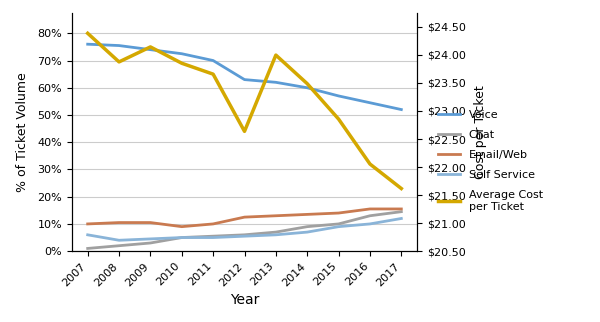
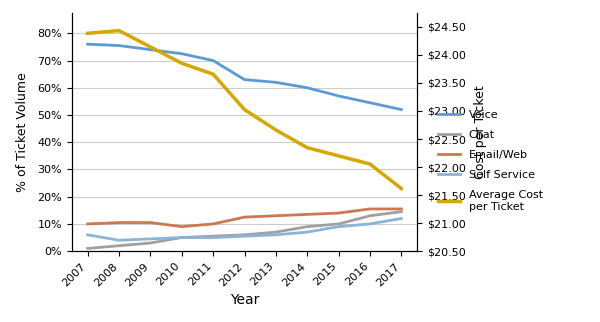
Average Cost per Ticket/2008: 69.5% -> 81.0%
Average Cost per Ticket/2012: 44.0% -> 52.0%
Average Cost per Ticket/2013: 72.0% -> 44.5%
Average Cost per Ticket/2014: 61.5% -> 38.0%
Average Cost per Ticket/2015: 48.5% -> 35.0%
